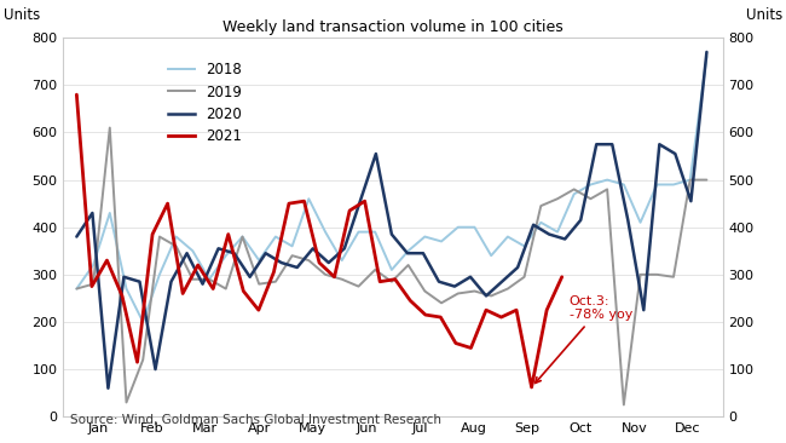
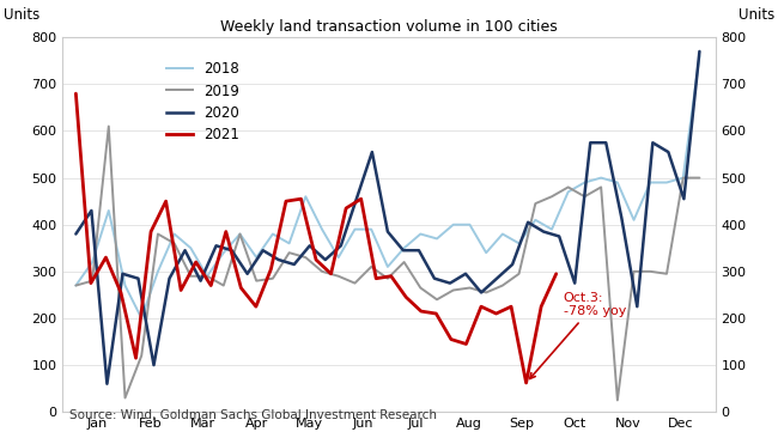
2020/Oct: 415 -> 275
